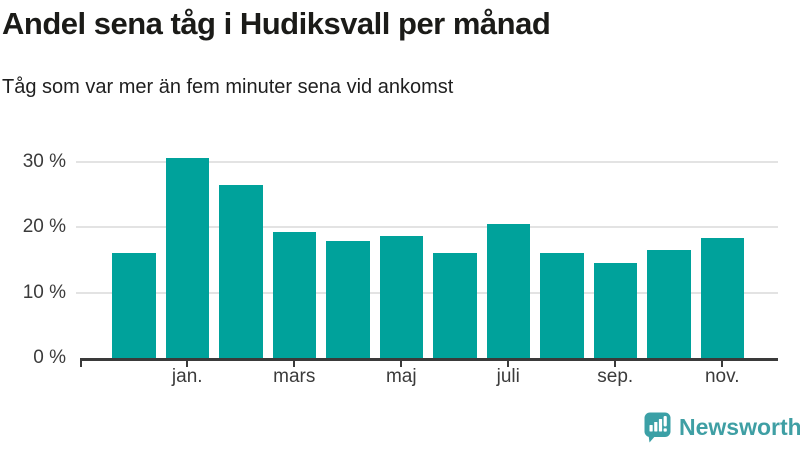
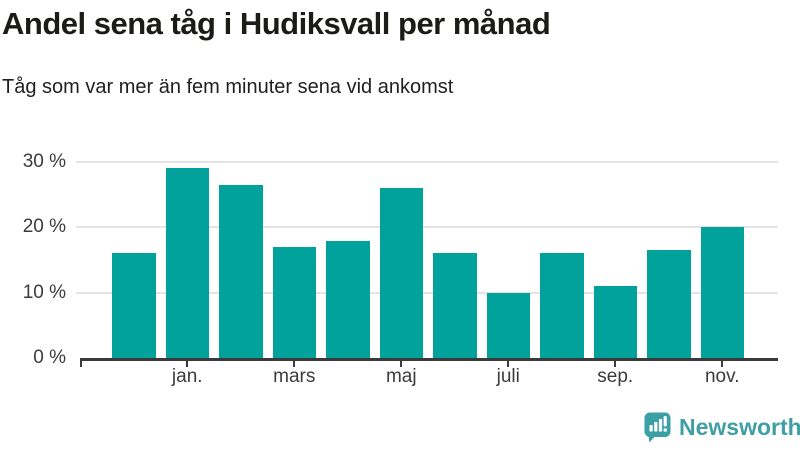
jan.: 31% -> 29%
mars: 19% -> 17%
maj: 19% -> 26%
juli: 20% -> 10%
sep.: 14% -> 11%
nov.: 18% -> 20%
